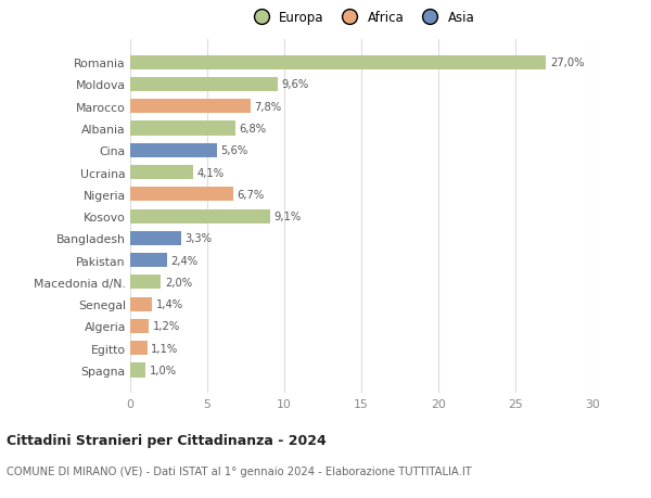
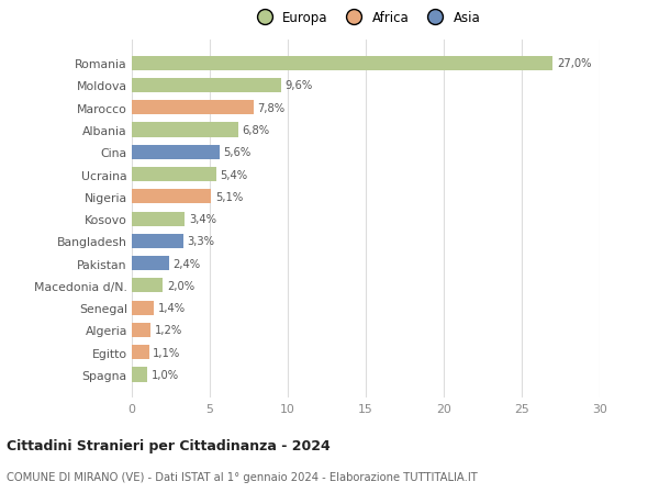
Ucraina: 4,1% -> 5,4%
Nigeria: 6,7% -> 5,1%
Kosovo: 9,1% -> 3,4%
